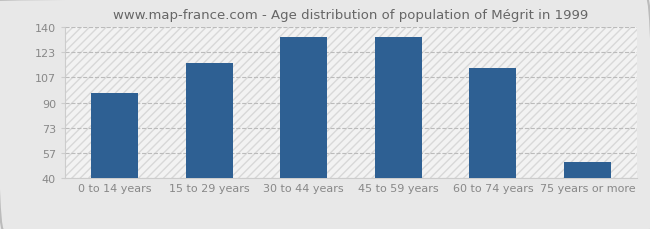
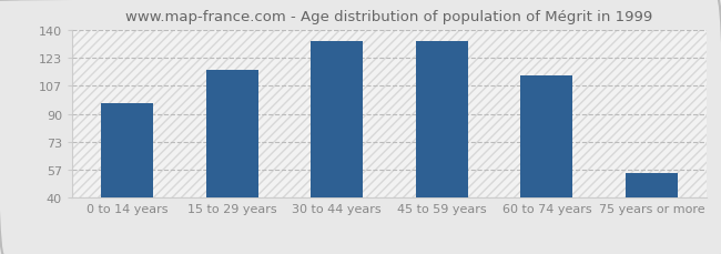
75 years or more: 51 -> 55
